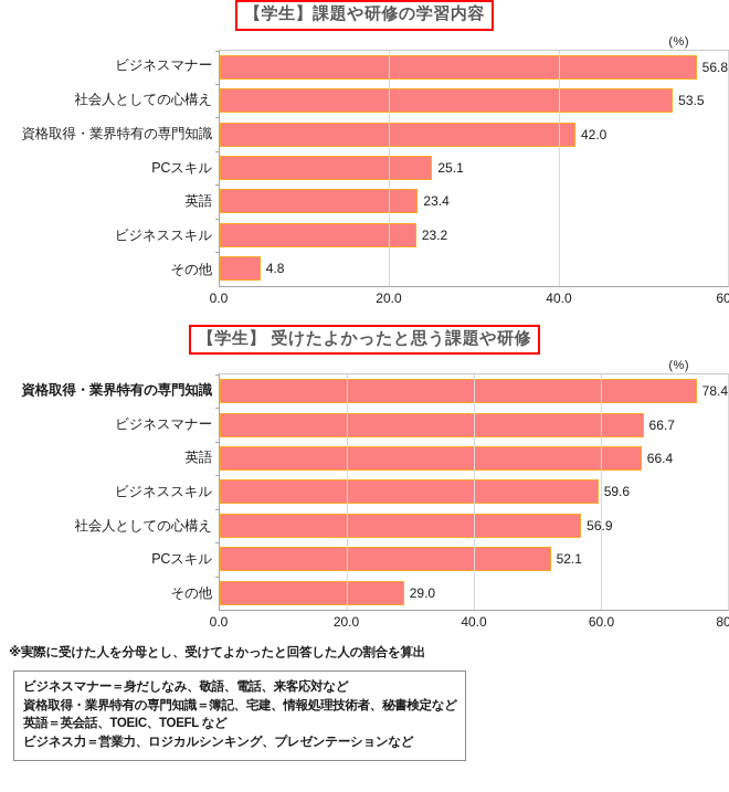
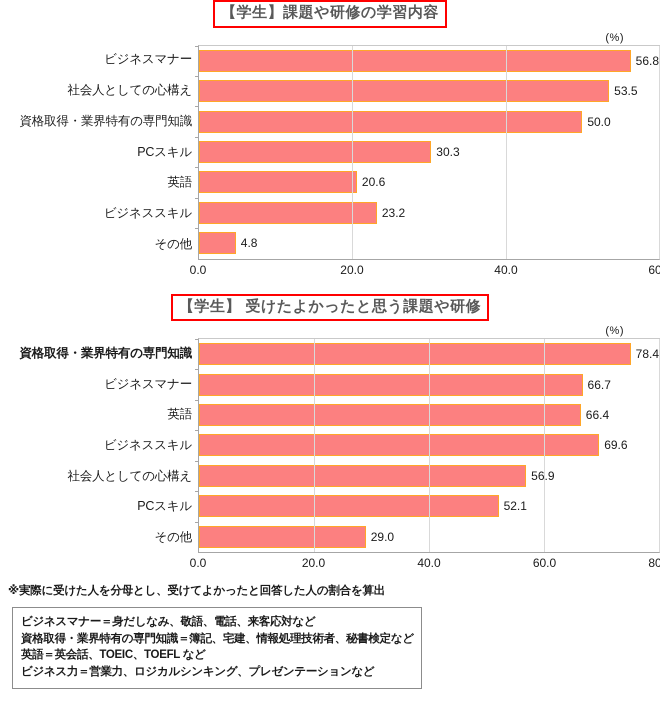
【学生】課題や研修の学習内容/資格取得・業界特有の専門知識: 42.0 -> 50.0
【学生】課題や研修の学習内容/PCスキル: 25.1 -> 30.3
【学生】課題や研修の学習内容/英語: 23.4 -> 20.6
【学生】 受けたよかったと思う課題や研修/ビジネススキル: 59.6 -> 69.6
